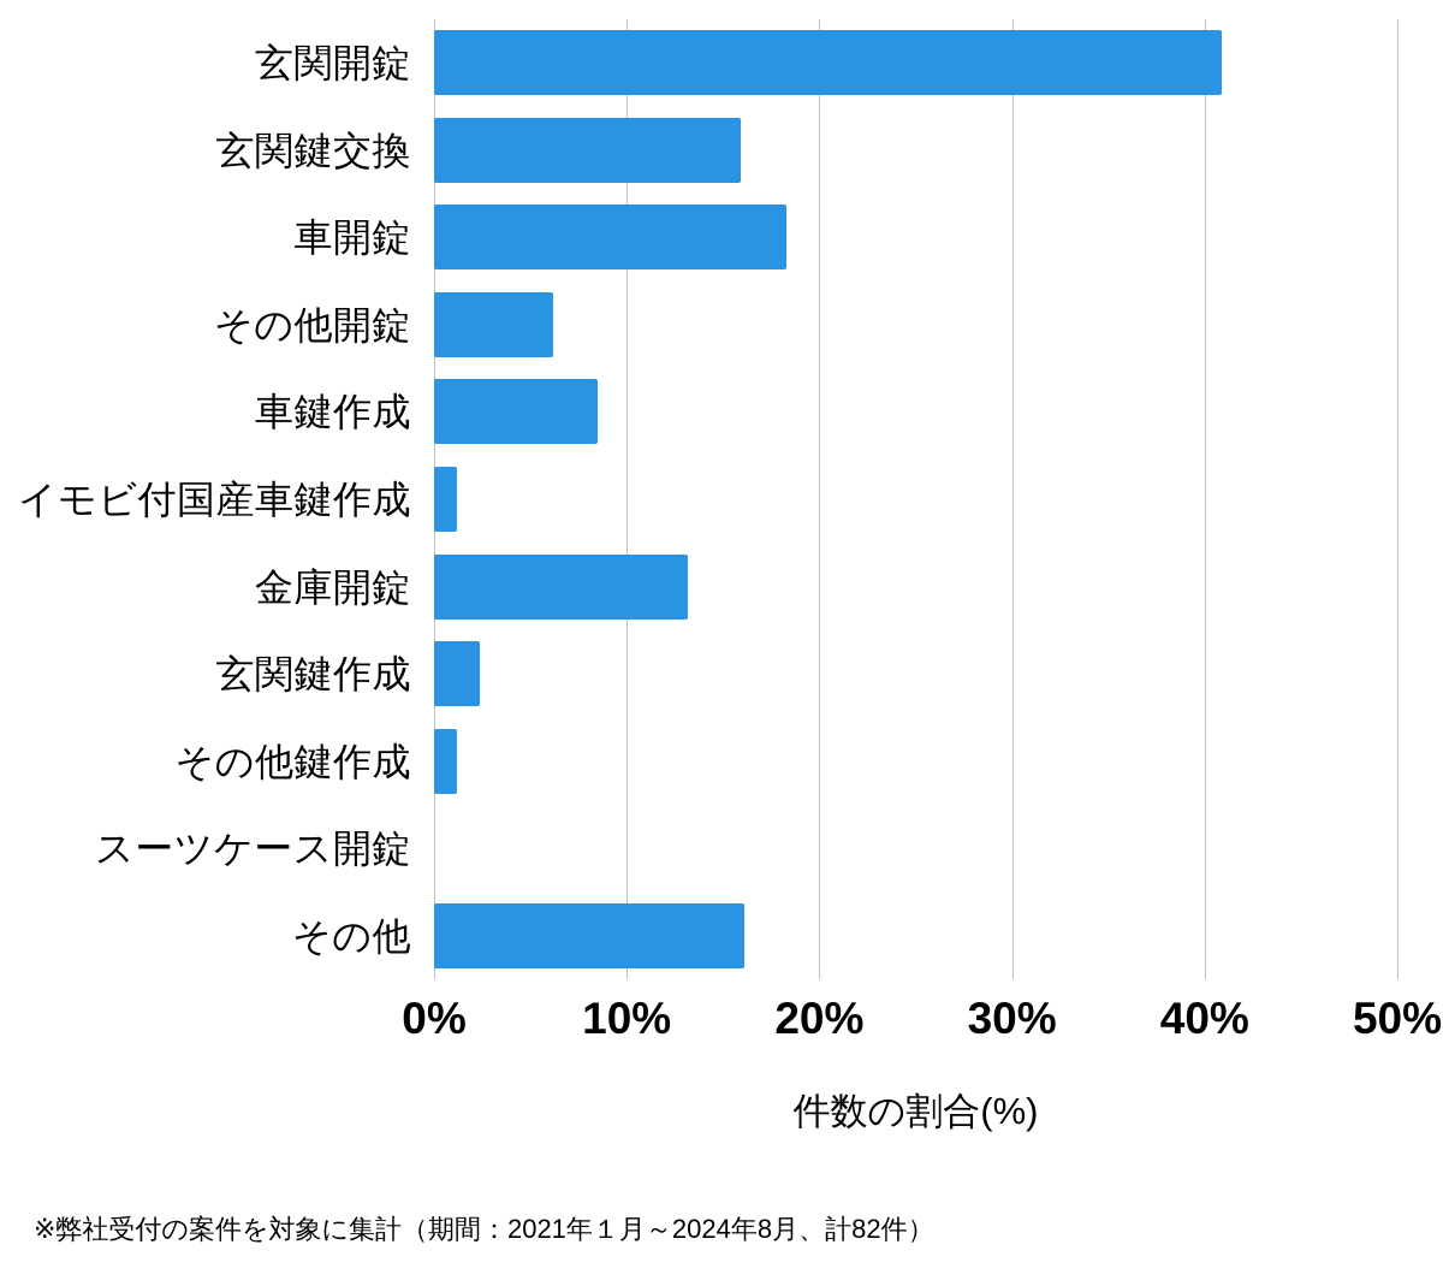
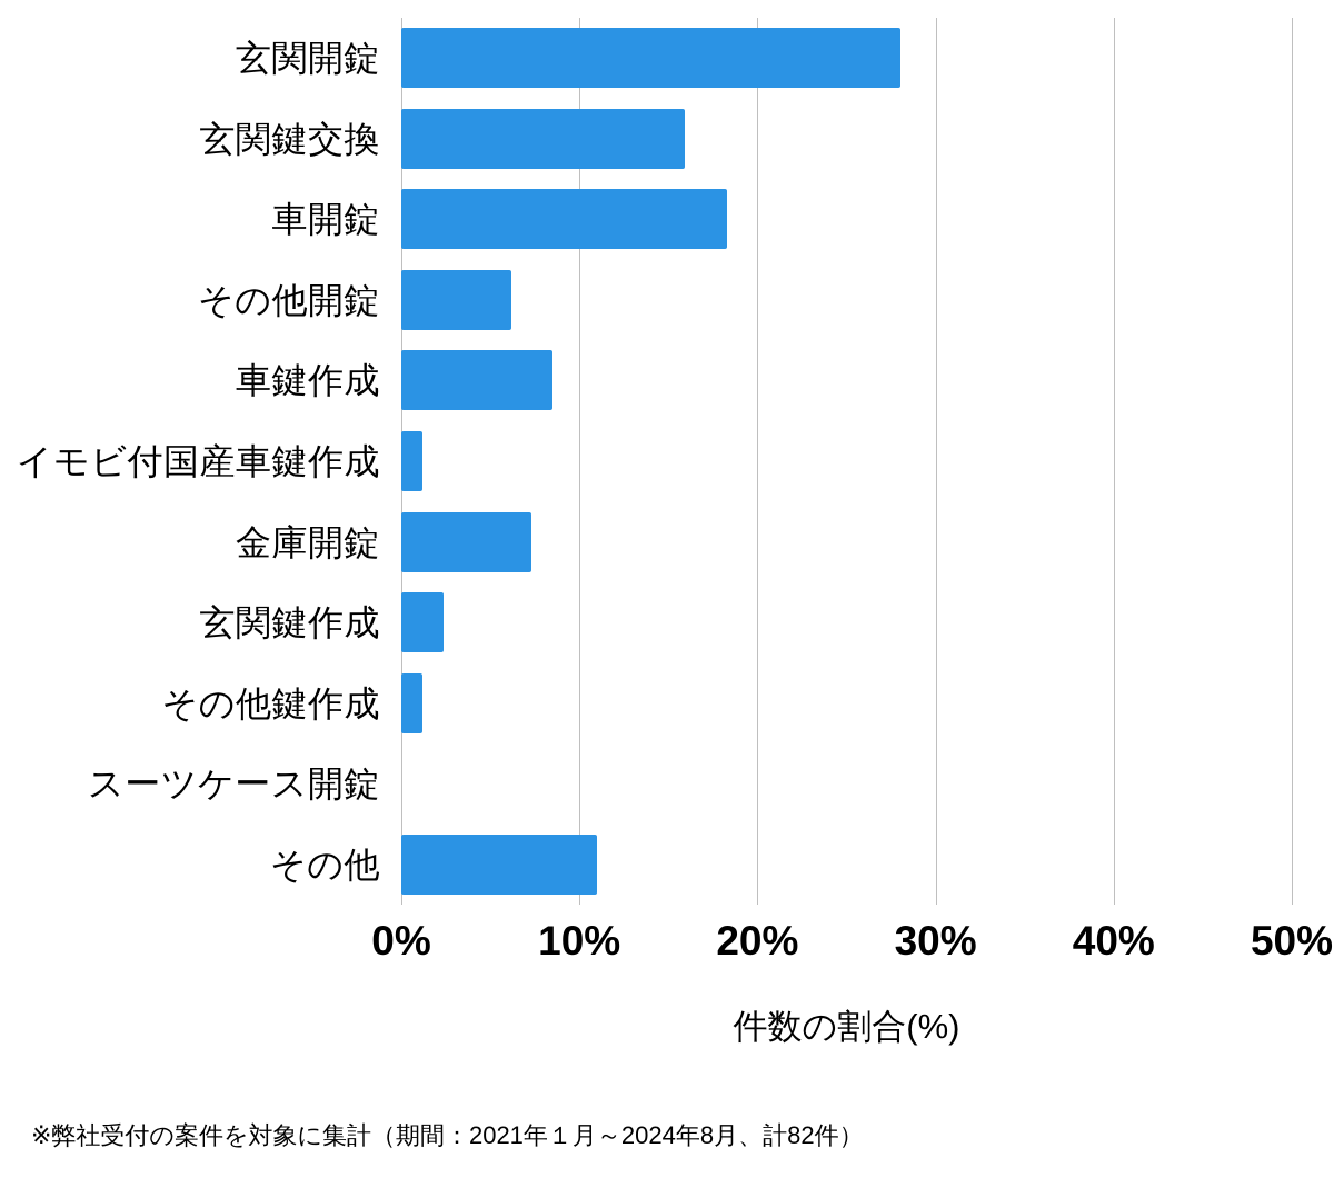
玄関開錠: 40.9% -> 28.0%
金庫開錠: 13.2% -> 7.3%
その他: 16.1% -> 11.0%
